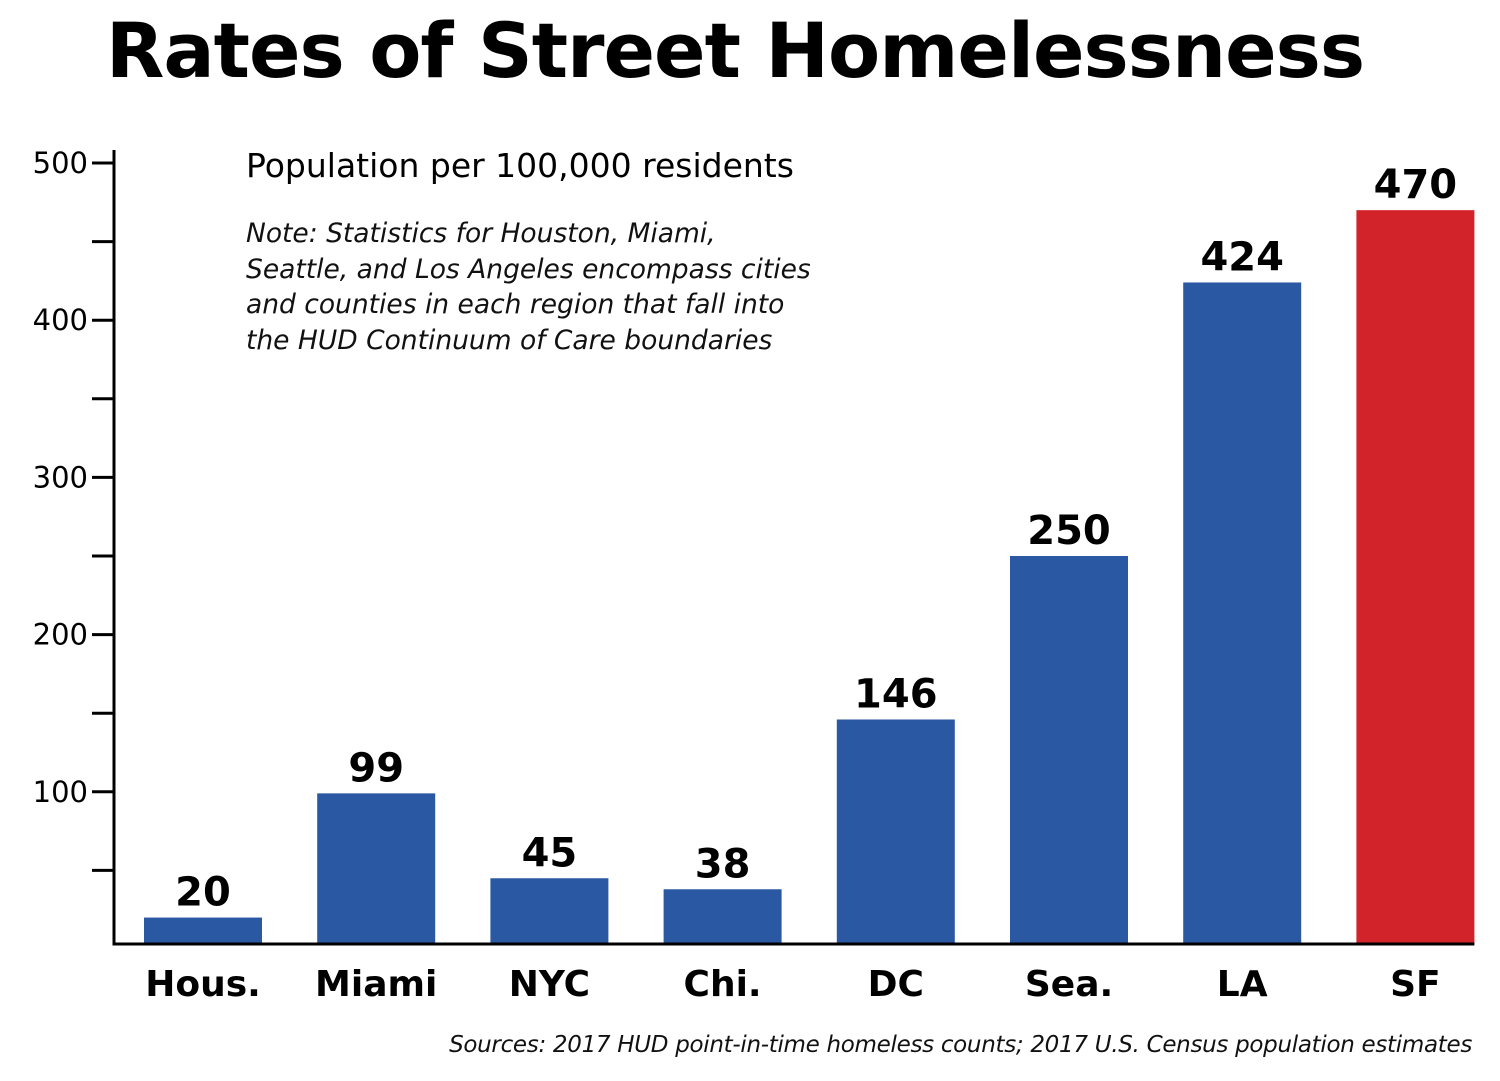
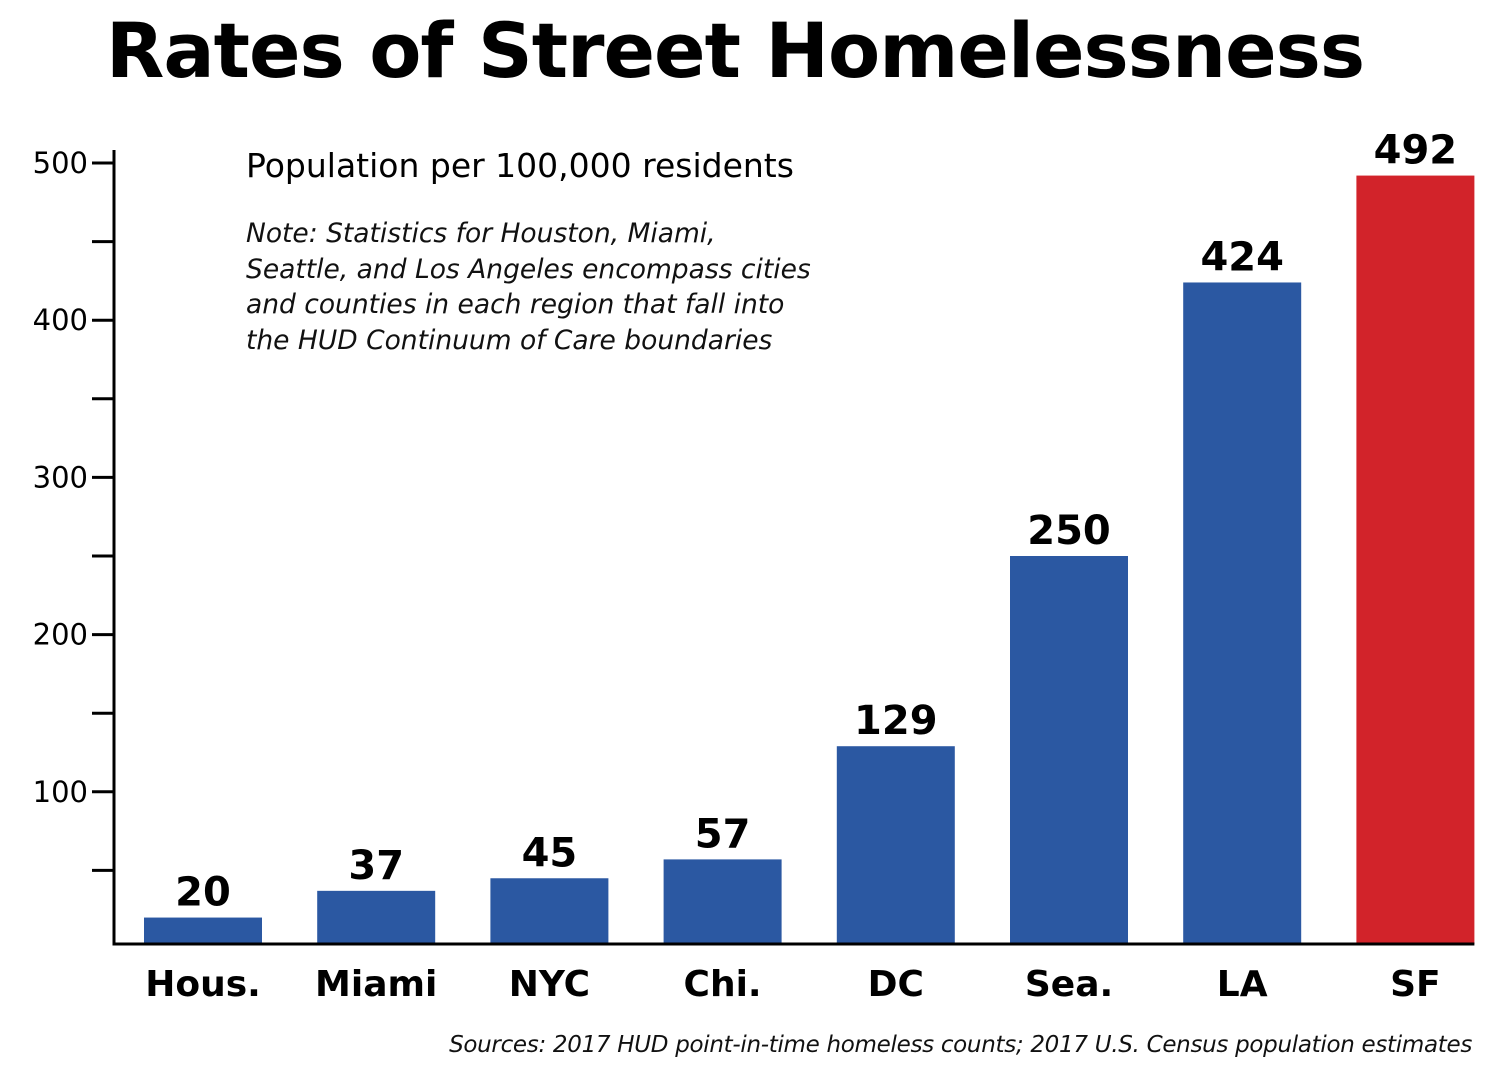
Miami: 99 -> 37
Chi.: 38 -> 57
DC: 146 -> 129
SF: 470 -> 492
